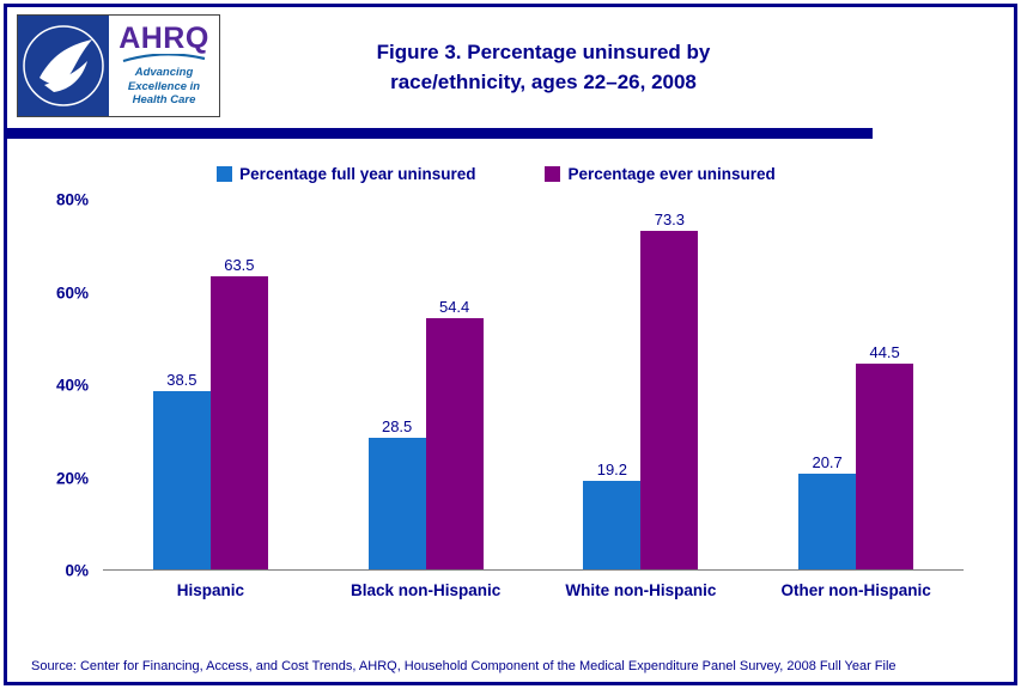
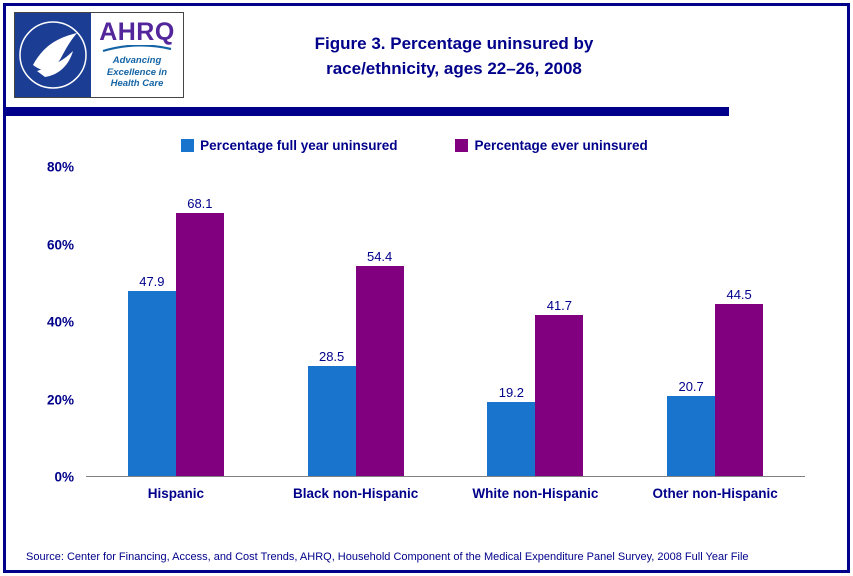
Percentage full year uninsured/Hispanic: 38.5 -> 47.9
Percentage ever uninsured/Hispanic: 63.5 -> 68.1
Percentage ever uninsured/White non-Hispanic: 73.3 -> 41.7
